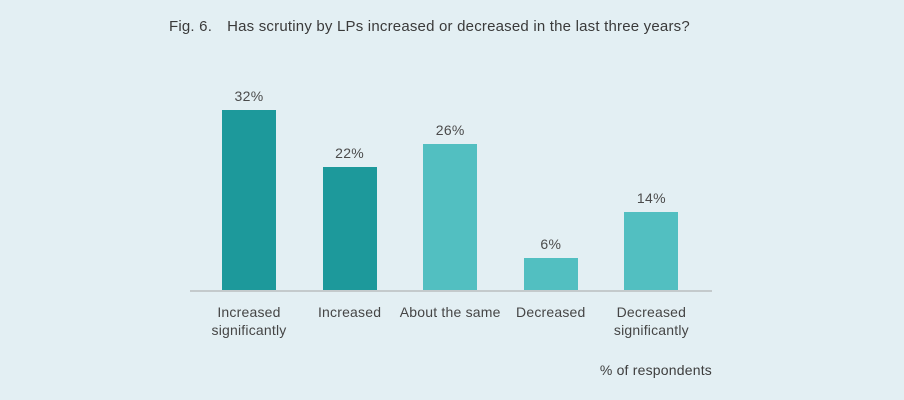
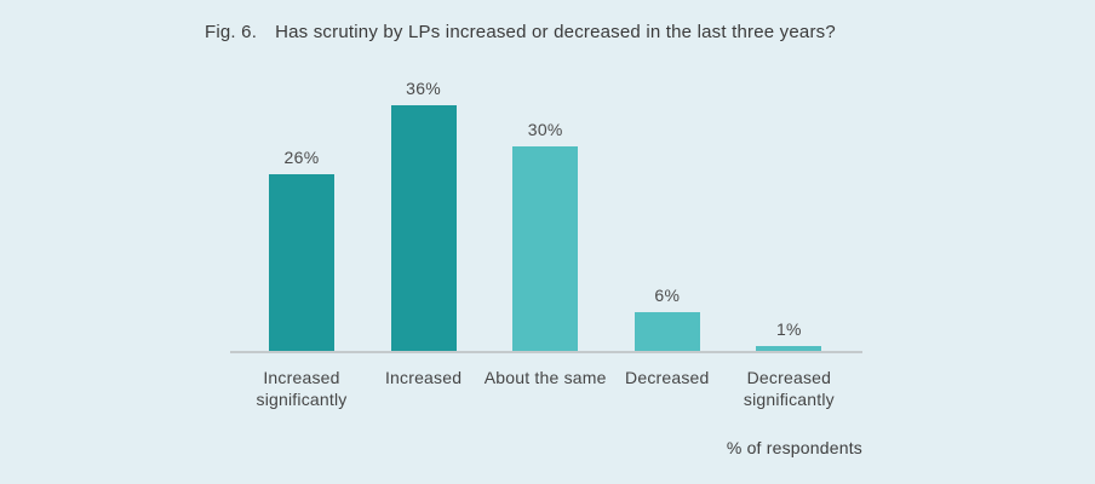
Increased significantly: 32% -> 26%
Increased: 22% -> 36%
About the same: 26% -> 30%
Decreased significantly: 14% -> 1%
